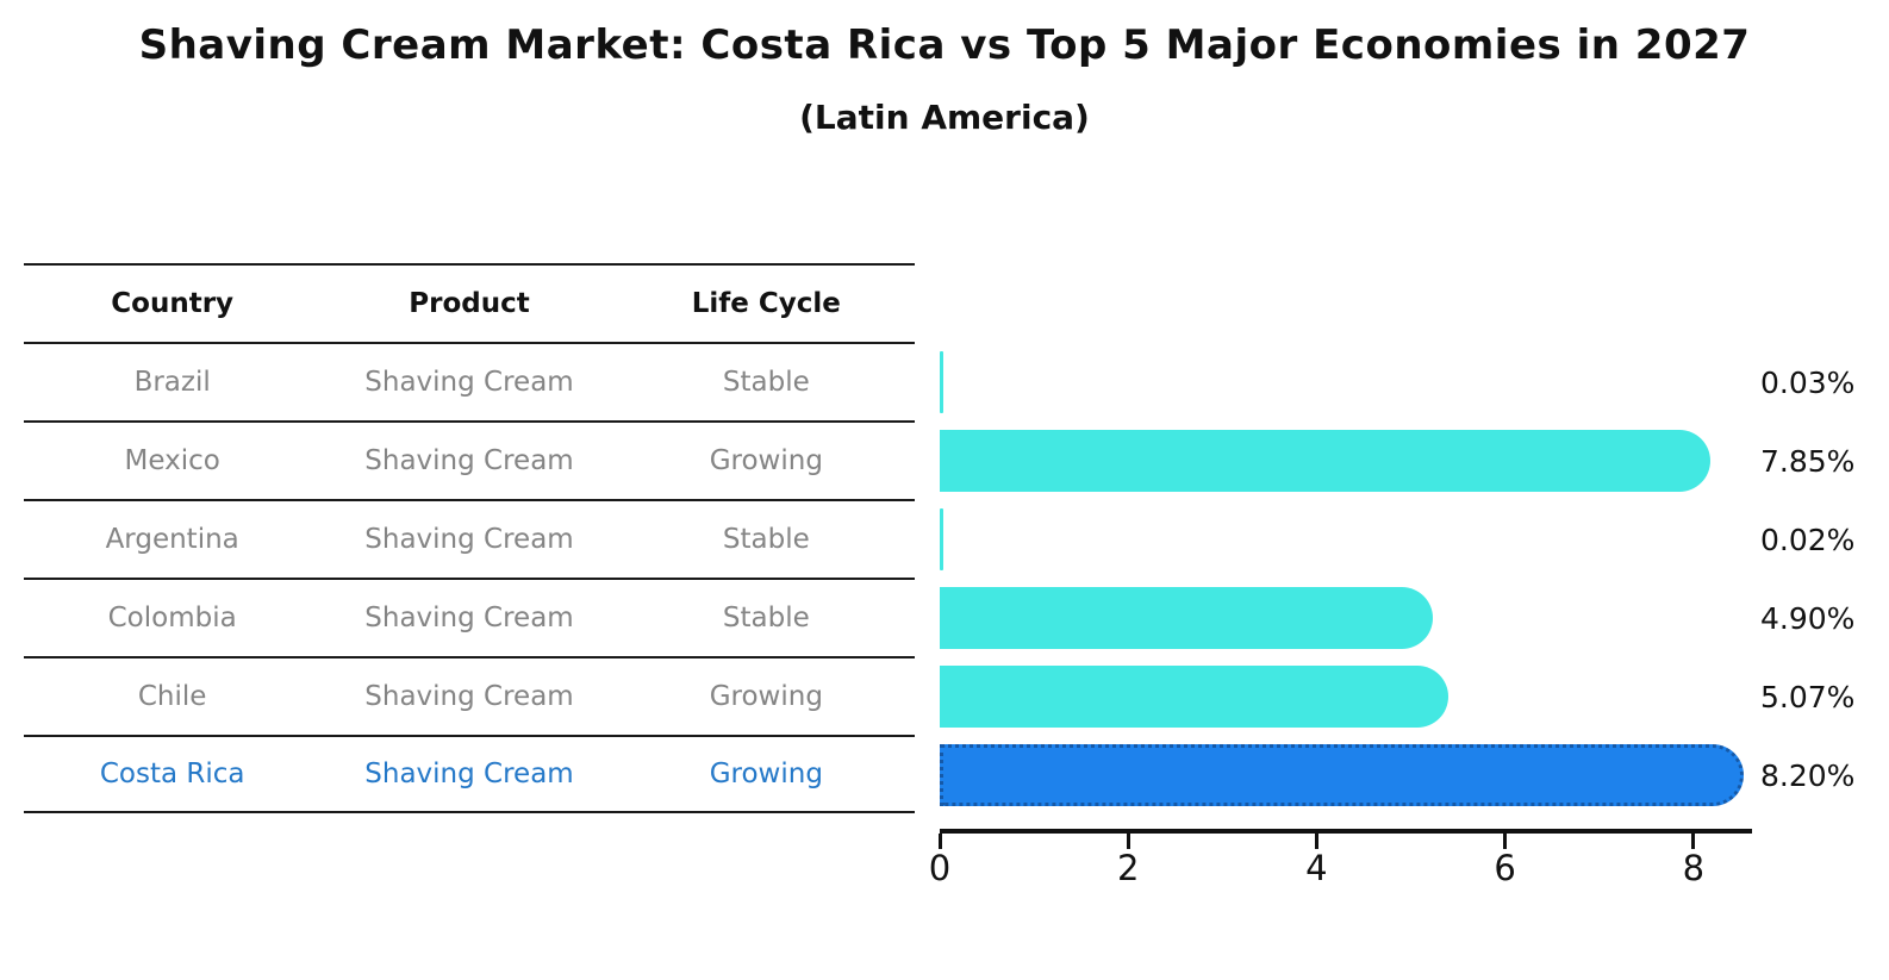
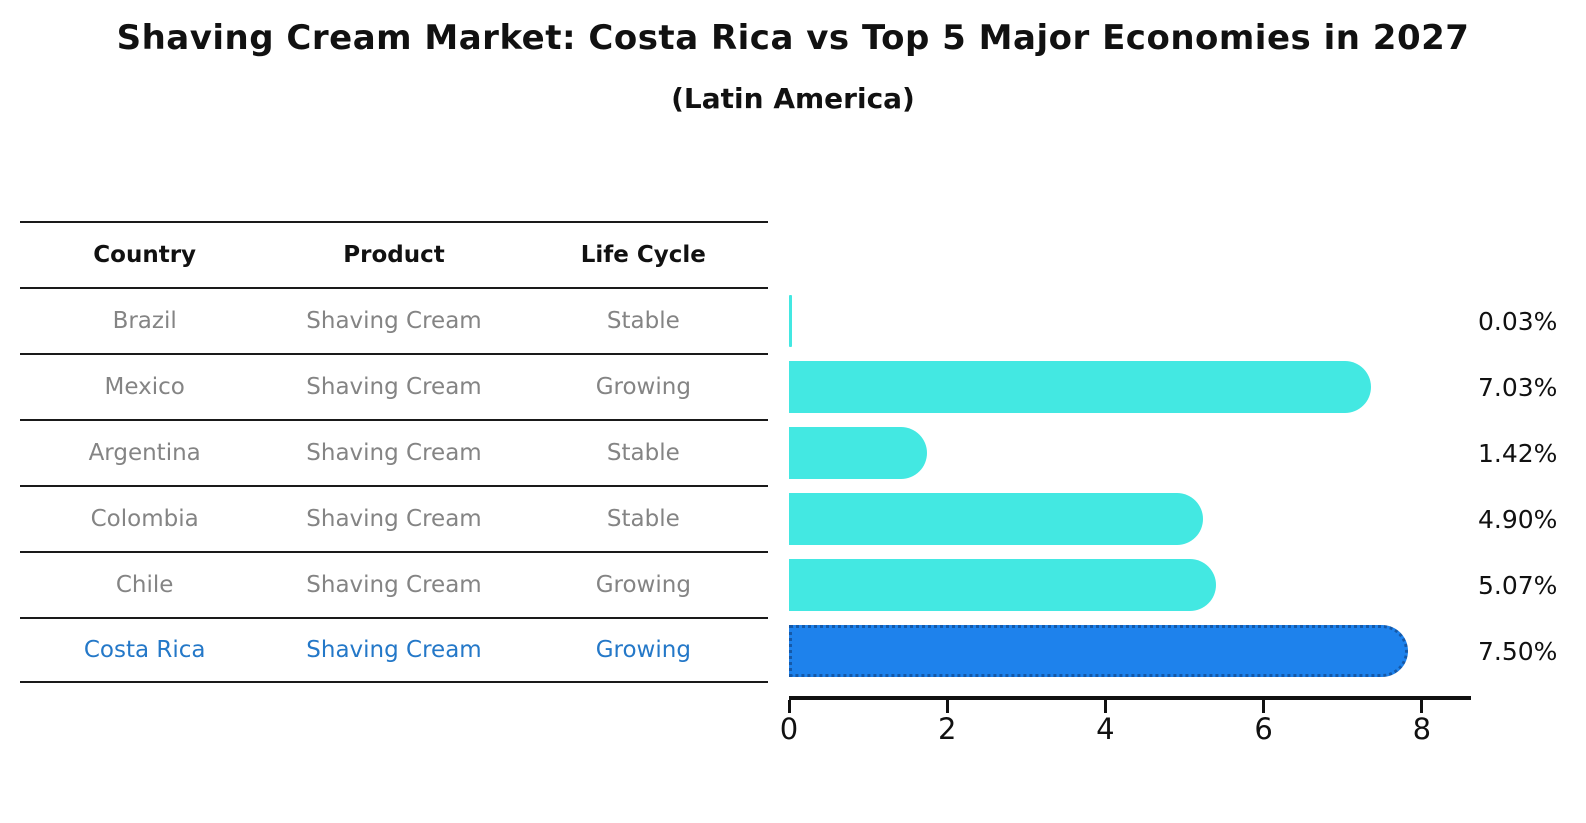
Mexico: 7.85% -> 7.03%
Argentina: 0.02% -> 1.42%
Costa Rica: 8.20% -> 7.50%
